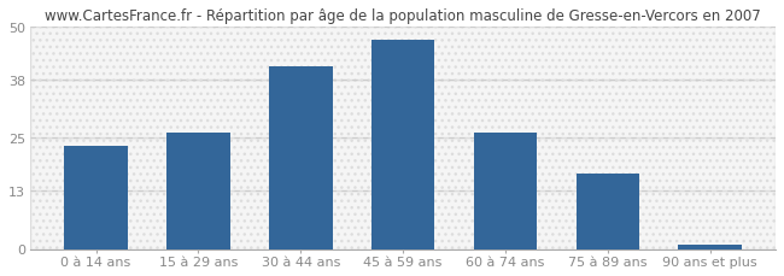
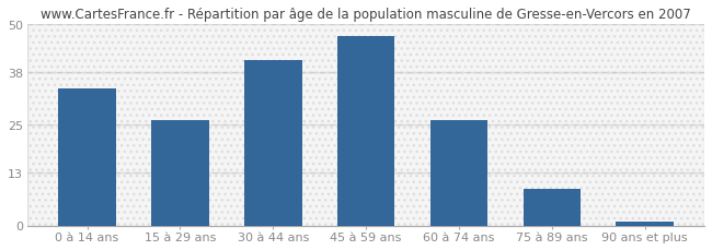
0 à 14 ans: 23 -> 34
75 à 89 ans: 17 -> 9
